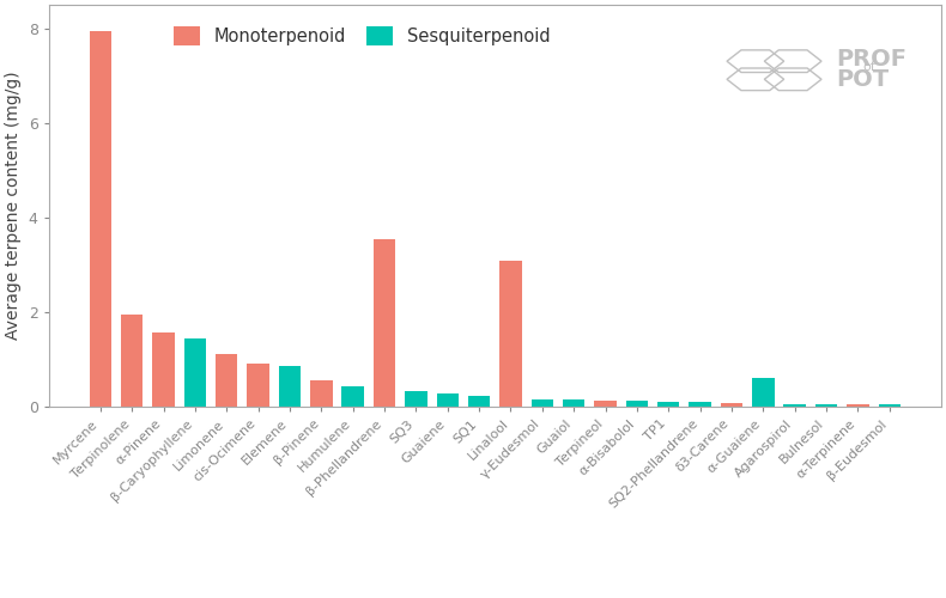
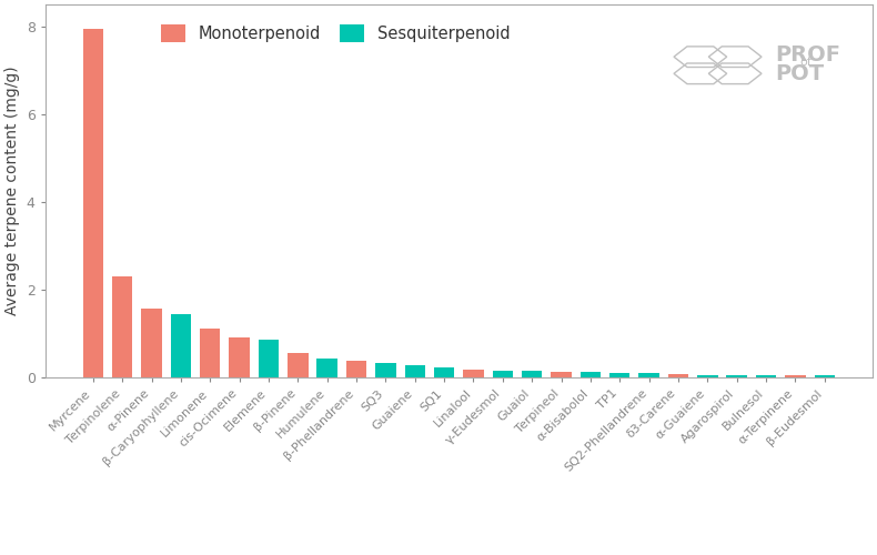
Terpinolene: 1.95 -> 2.30
β-Phellandrene: 3.55 -> 0.37
Linalool: 3.10 -> 0.18
α-Guaiene: 0.60 -> 0.06
